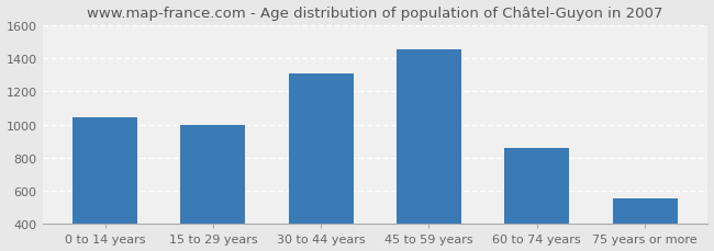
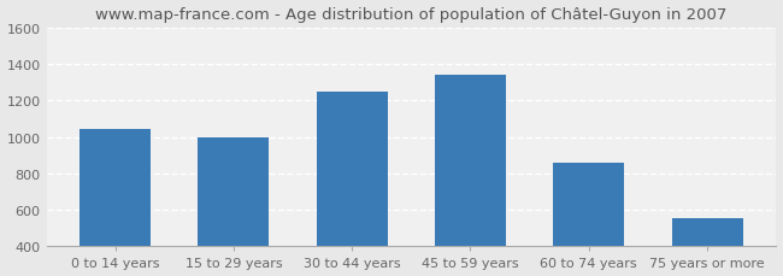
30 to 44 years: 1310 -> 1250
45 to 59 years: 1460 -> 1340
